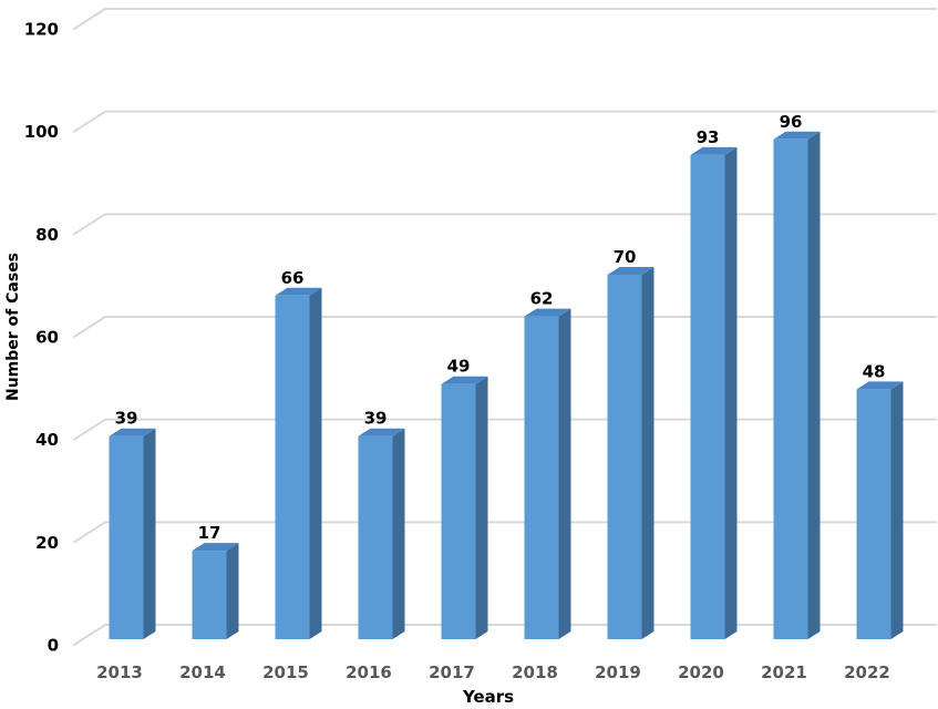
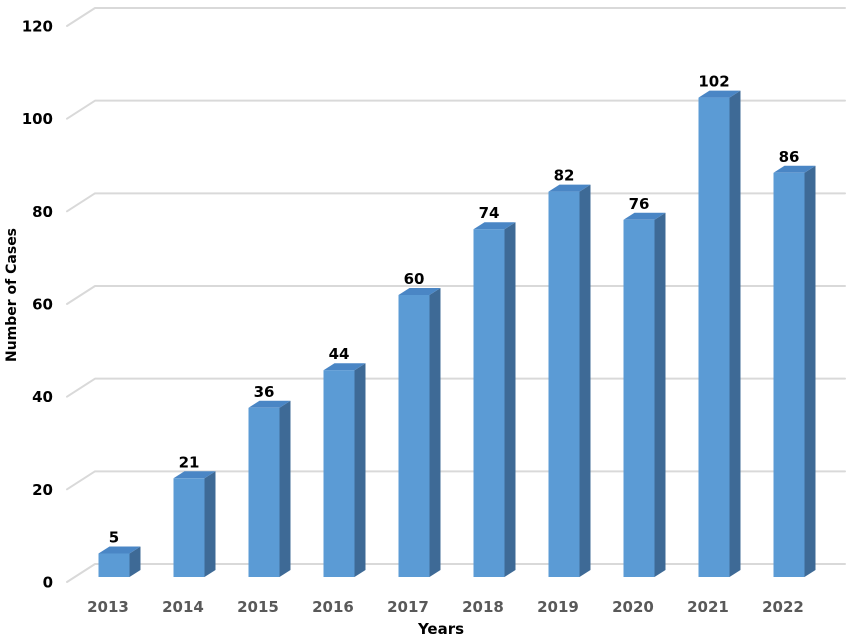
2013: 39 -> 5
2014: 17 -> 21
2015: 66 -> 36
2016: 39 -> 44
2017: 49 -> 60
2018: 62 -> 74
2019: 70 -> 82
2020: 93 -> 76
2021: 96 -> 102
2022: 48 -> 86
